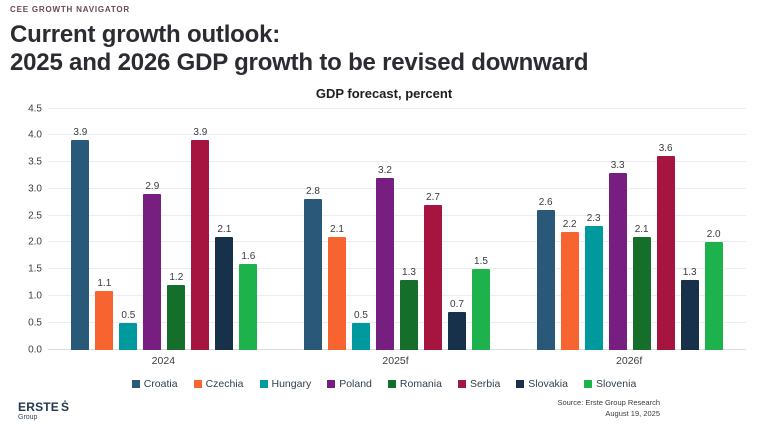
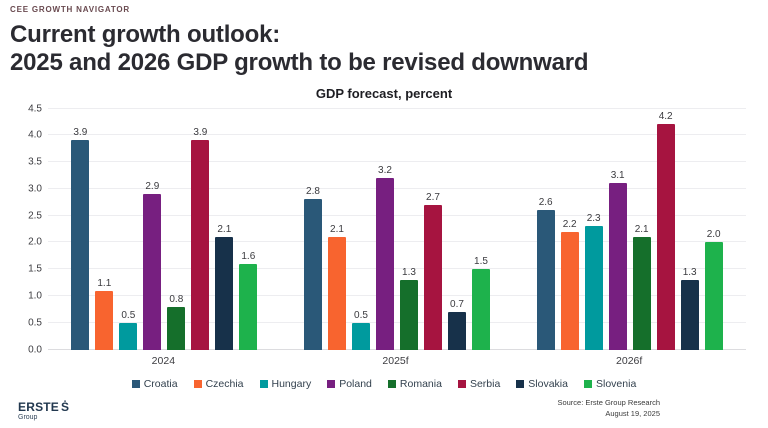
Romania/2024: 1.2 -> 0.8
Poland/2026f: 3.3 -> 3.1
Serbia/2026f: 3.6 -> 4.2
